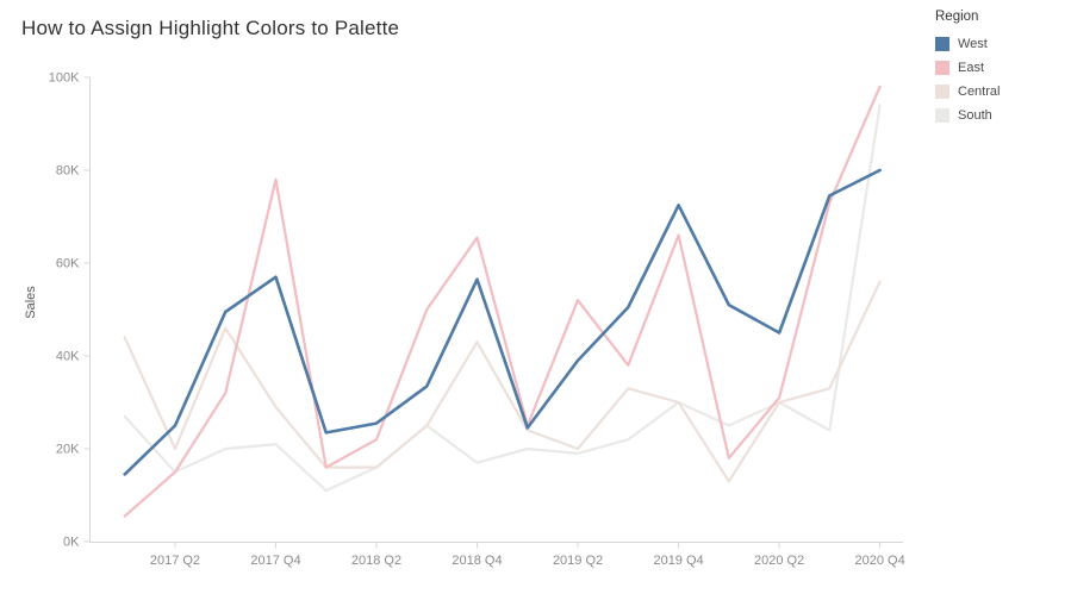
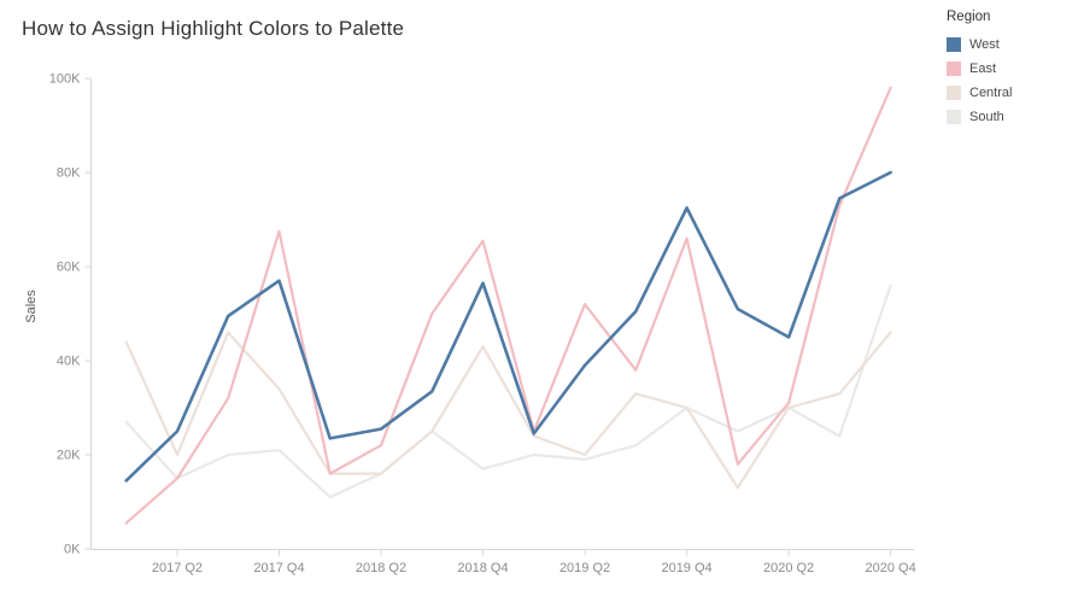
East/2017 Q4: 78K -> 68K
Central/2017 Q4: 29K -> 34K
Central/2020 Q4: 56K -> 46K
South/2020 Q4: 94K -> 56K
